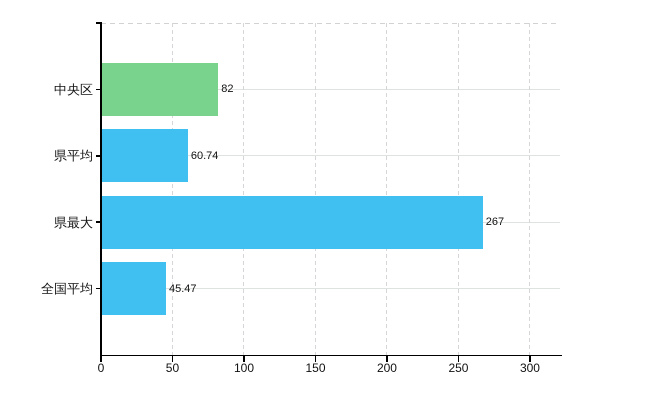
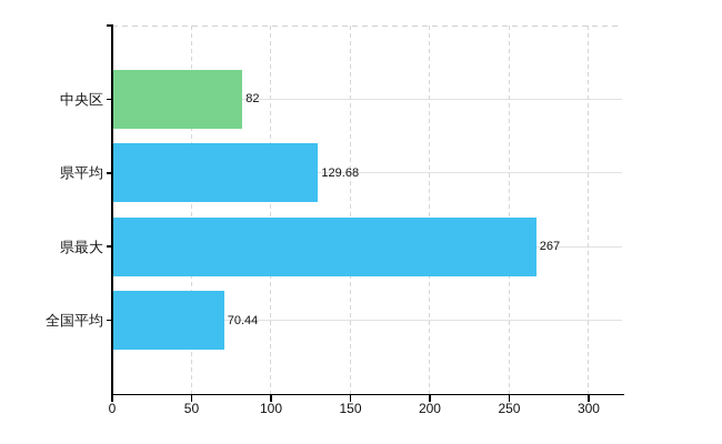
県平均: 60.74 -> 129.68
全国平均: 45.47 -> 70.44
